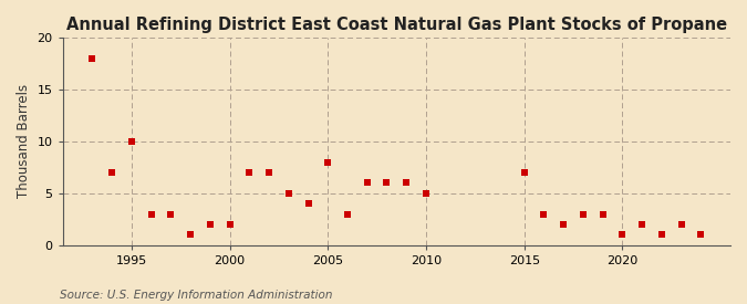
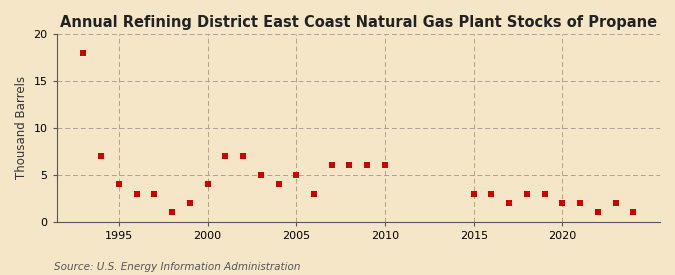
1995: 10 -> 4
2000: 2 -> 4
2005: 8 -> 5
2010: 5 -> 6
2015: 7 -> 3
2020: 1 -> 2
